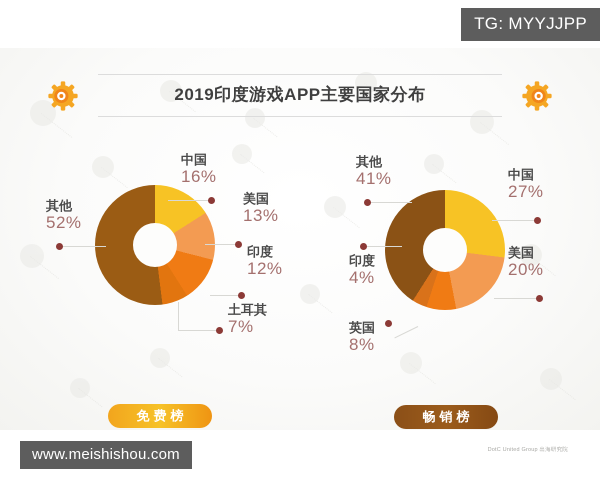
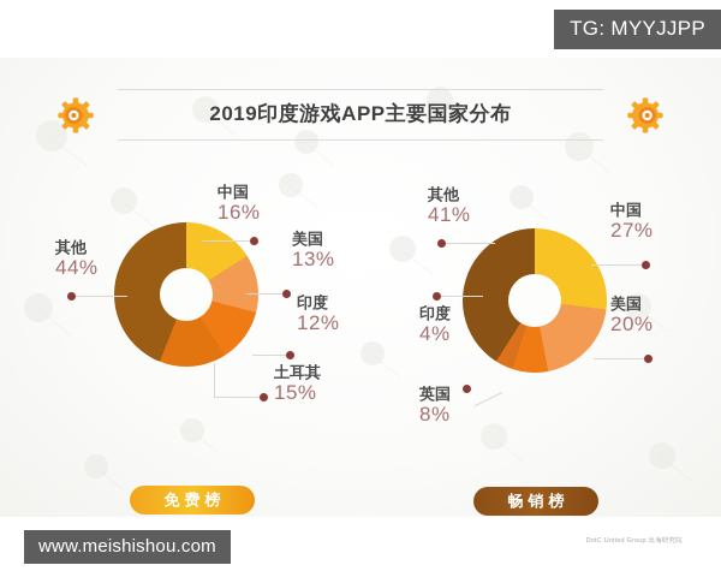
免费榜/土耳其: 7% -> 15%
免费榜/其他: 52% -> 44%
